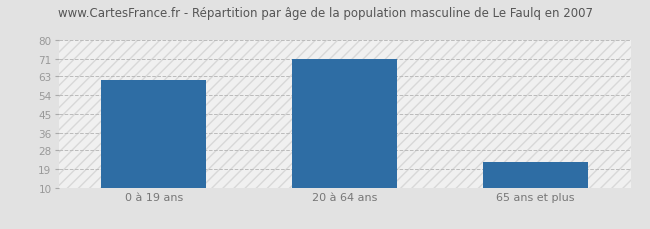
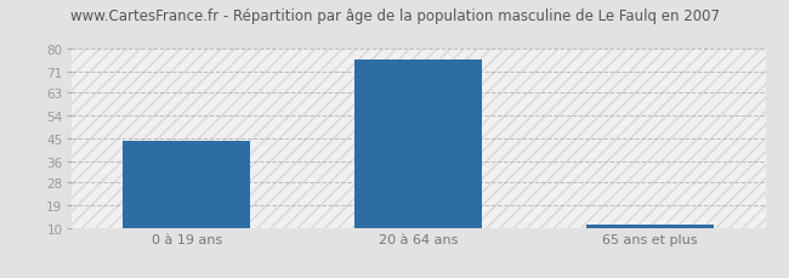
0 à 19 ans: 61 -> 44
20 à 64 ans: 71 -> 76
65 ans et plus: 22 -> 11
